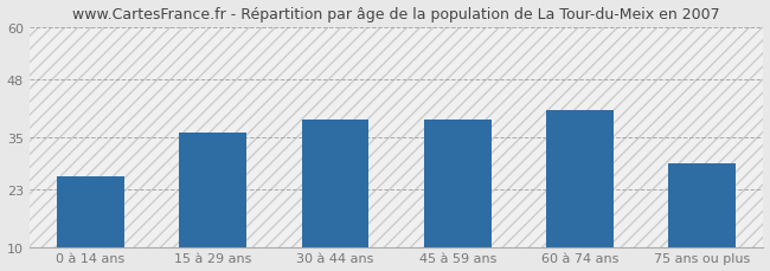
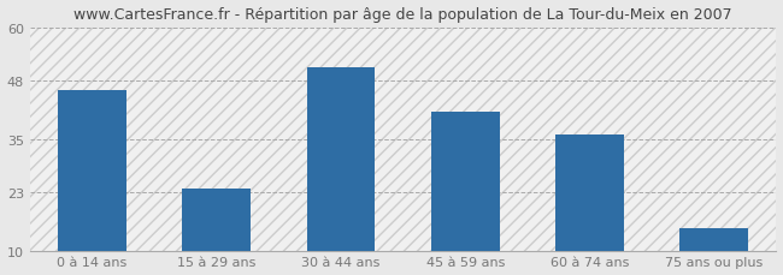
0 à 14 ans: 26 -> 46
15 à 29 ans: 36 -> 24
30 à 44 ans: 39 -> 51
45 à 59 ans: 39 -> 41
60 à 74 ans: 41 -> 36
75 ans ou plus: 29 -> 15
